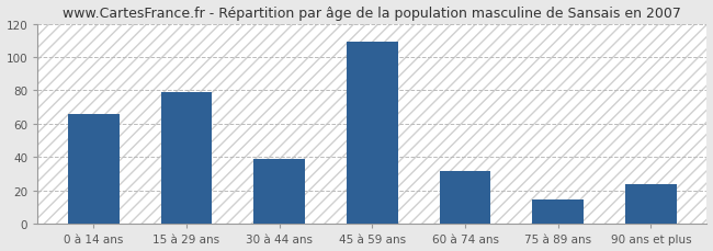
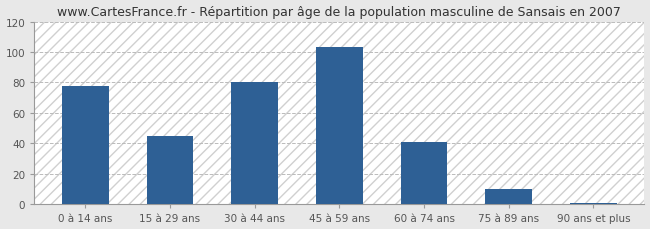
0 à 14 ans: 66 -> 78
15 à 29 ans: 79 -> 45
30 à 44 ans: 39 -> 80
45 à 59 ans: 109 -> 103
60 à 74 ans: 32 -> 41
75 à 89 ans: 15 -> 10
90 ans et plus: 24 -> 1
